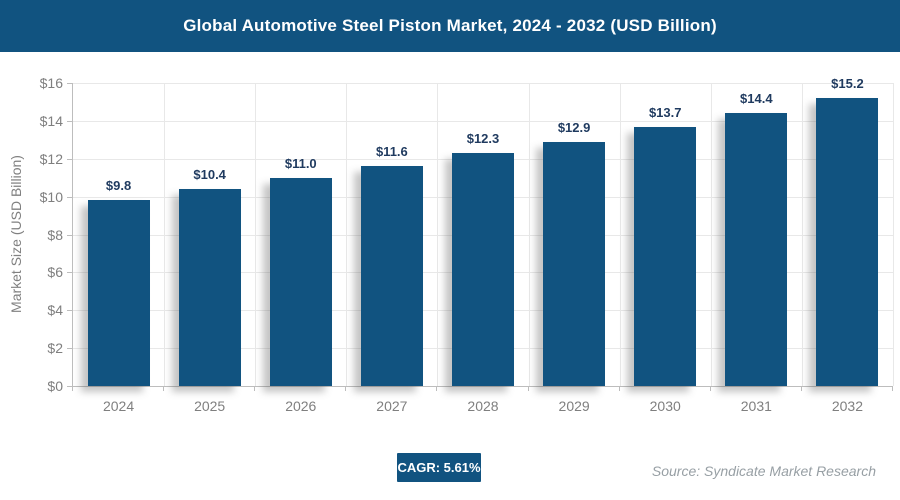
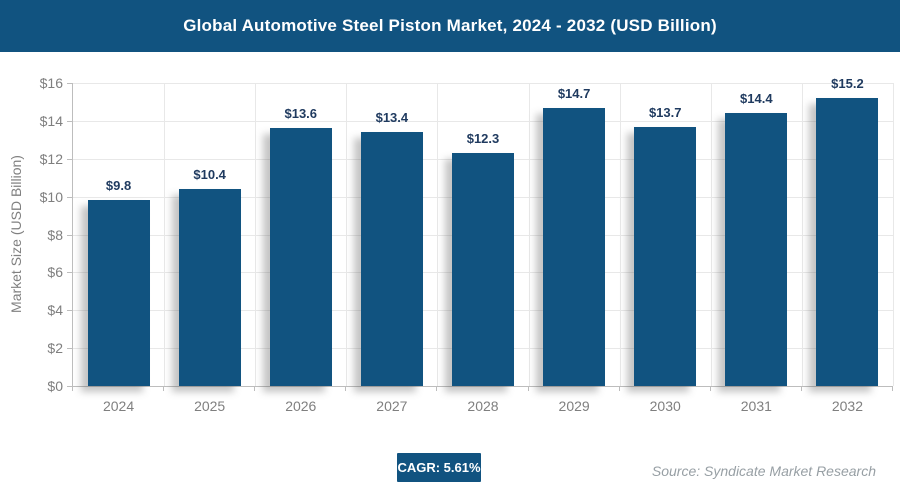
2026: $11.0 -> $13.6
2027: $11.6 -> $13.4
2029: $12.9 -> $14.7
